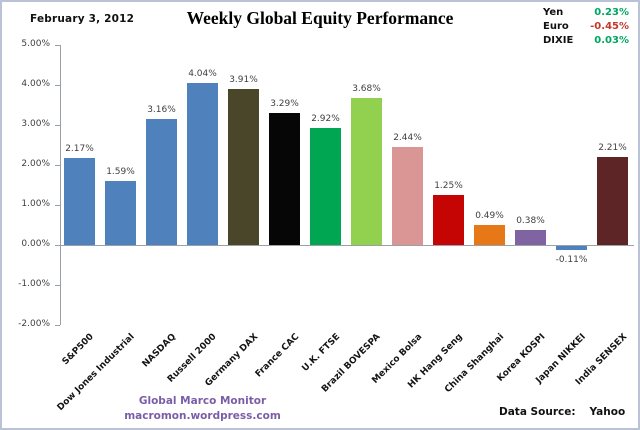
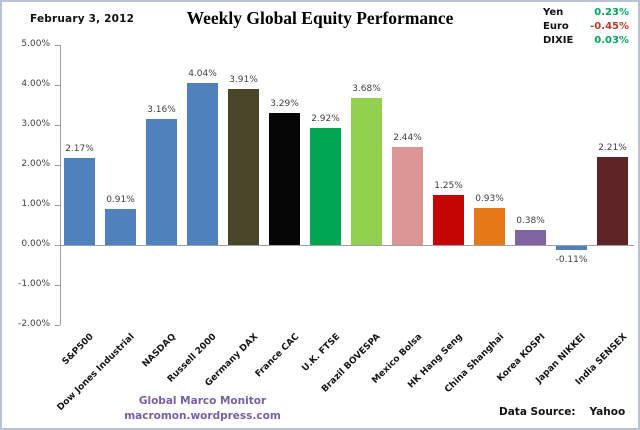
Dow Jones Industrial: 1.59% -> 0.91%
China Shanghai: 0.49% -> 0.93%
